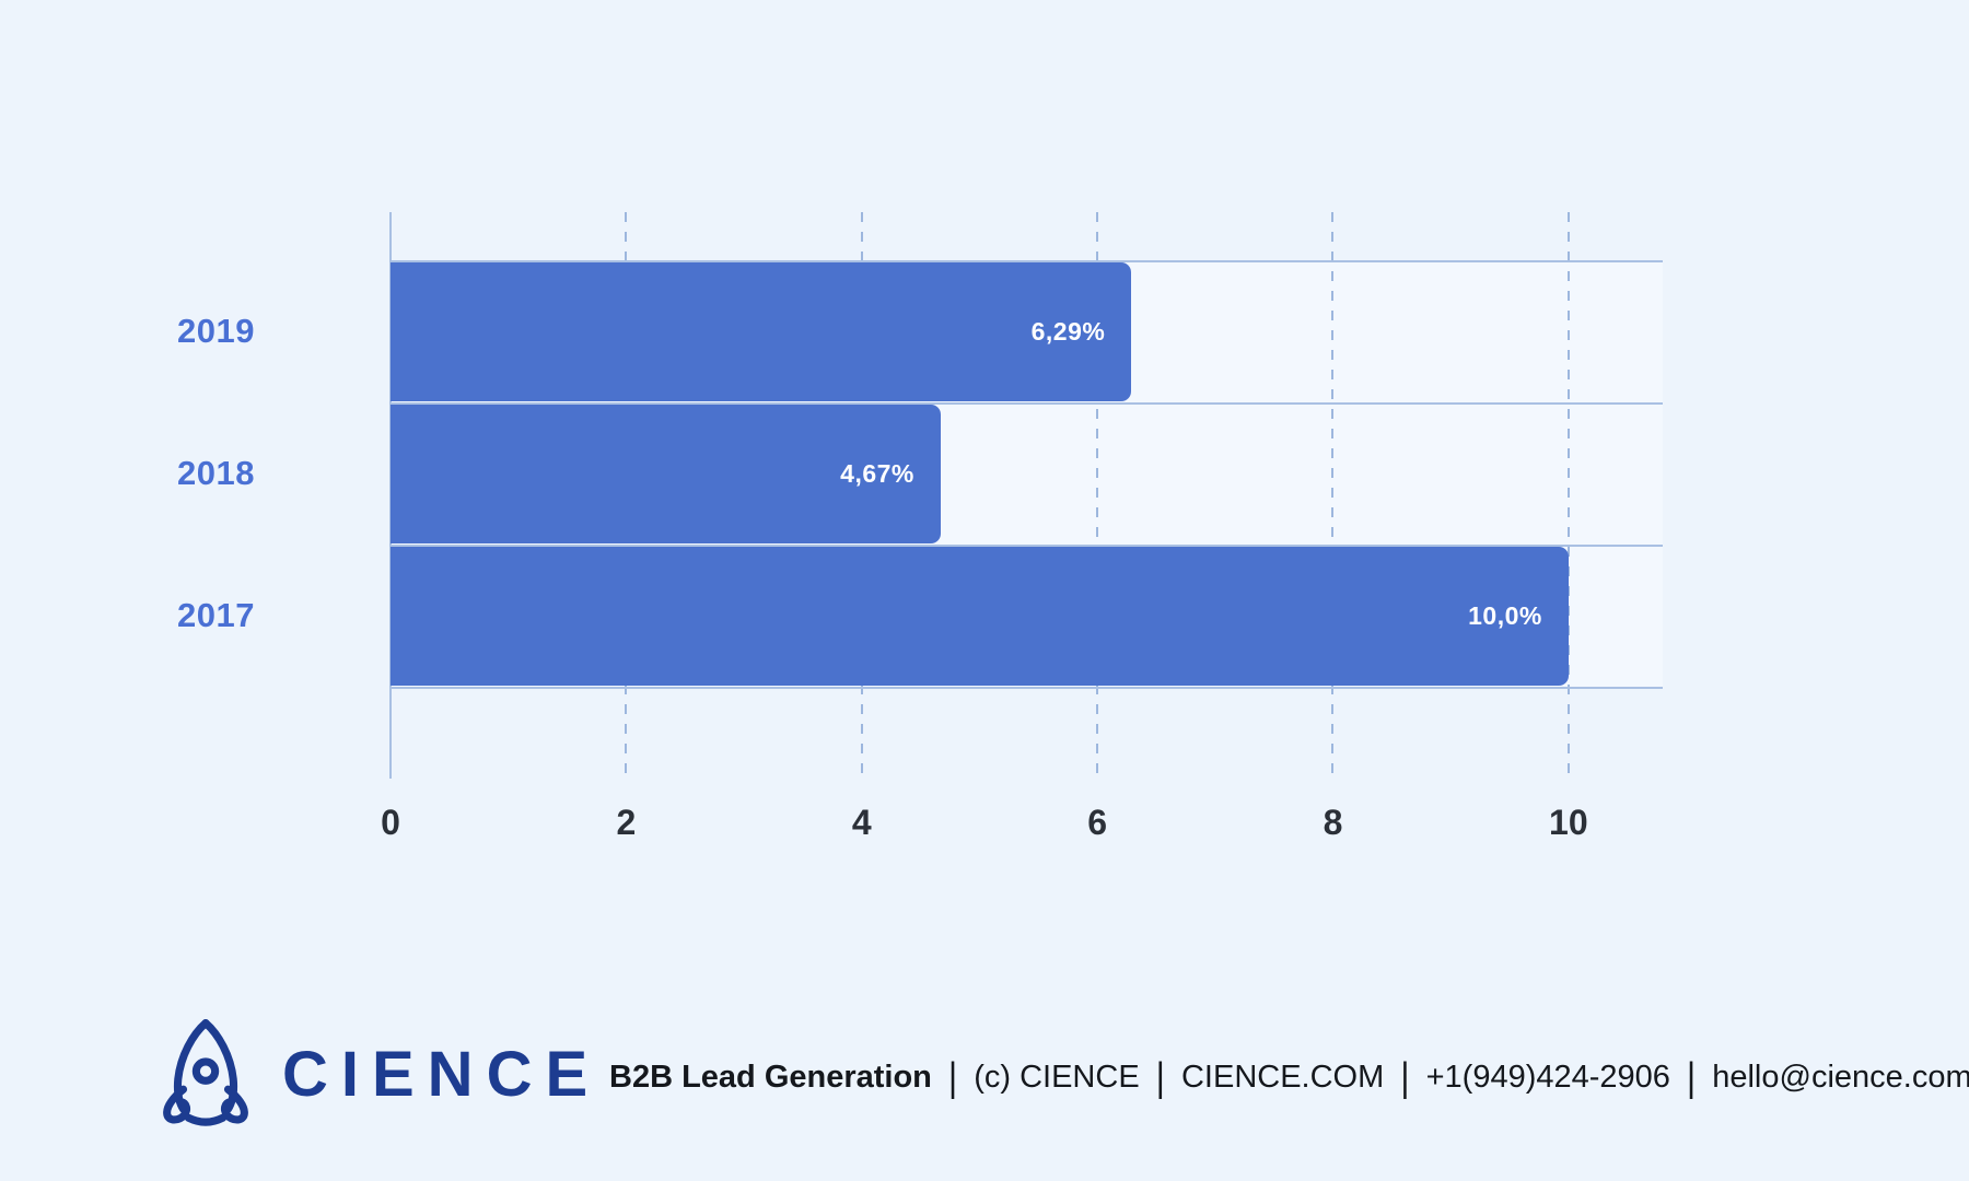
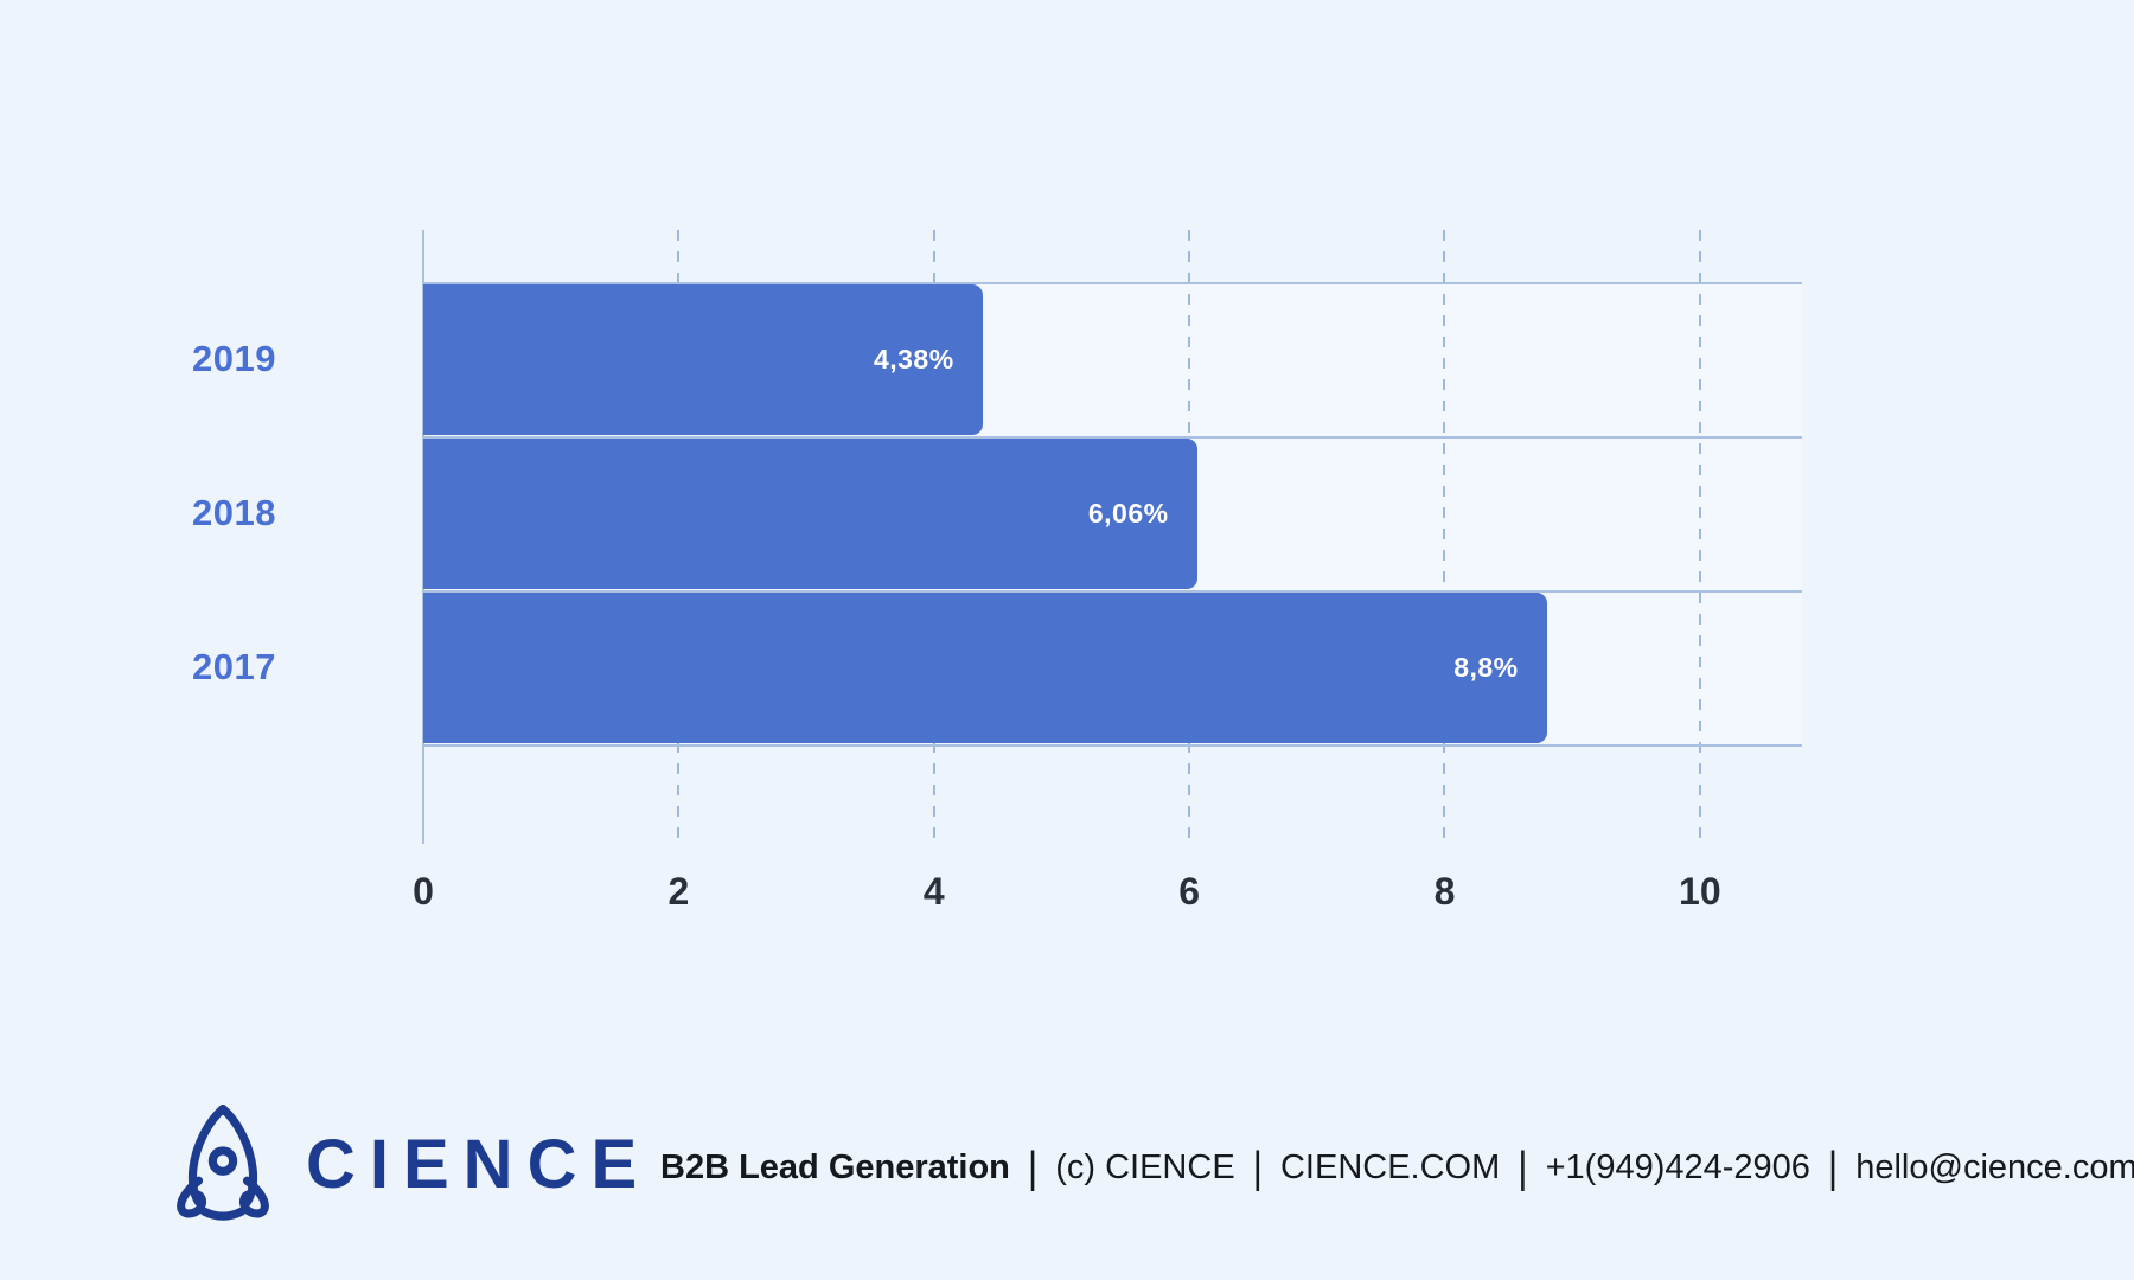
2019: 6,29% -> 4,38%
2018: 4,67% -> 6,06%
2017: 10,0% -> 8,8%
